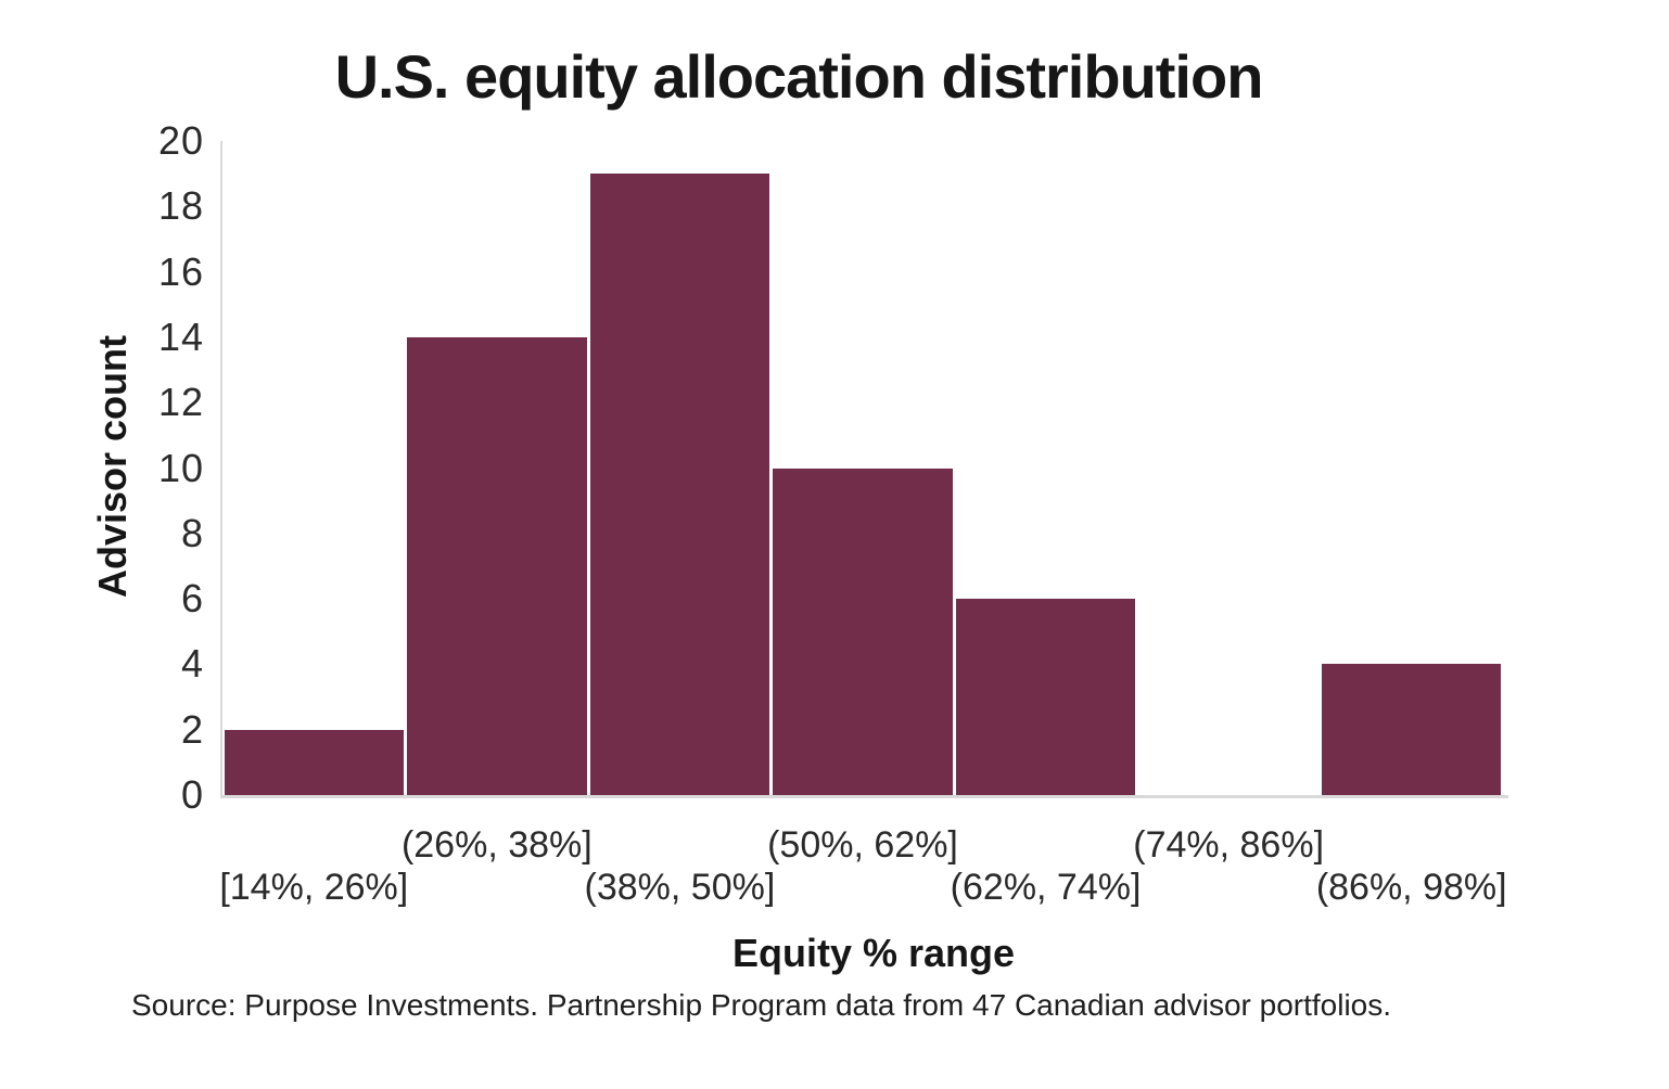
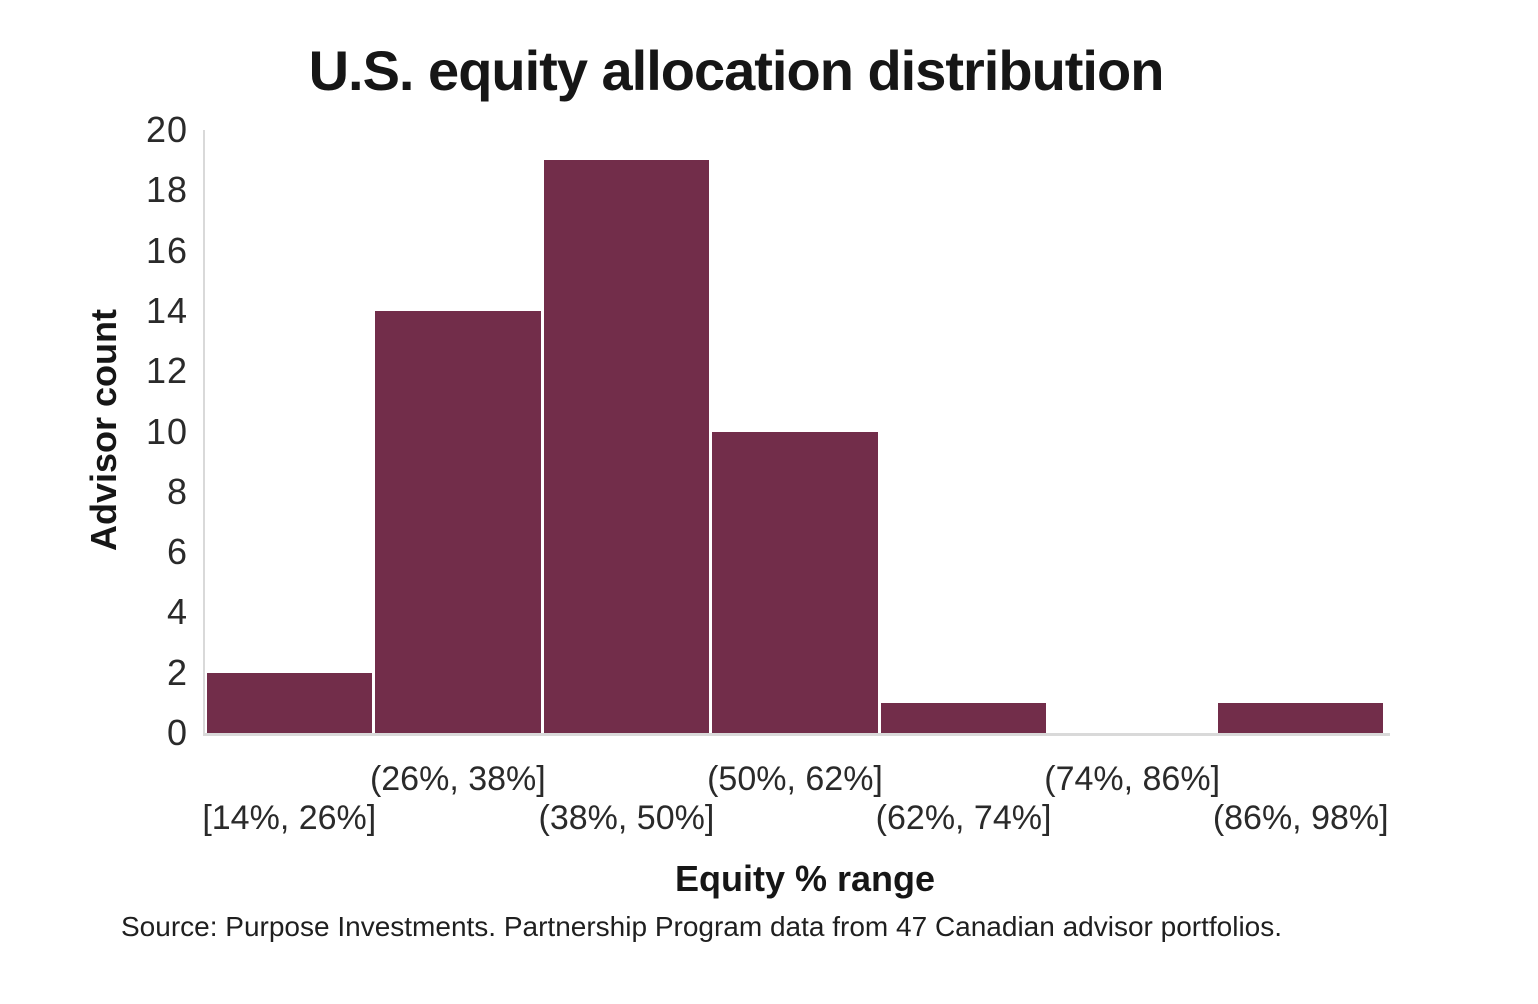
(62%, 74%]: 6 -> 1
(86%, 98%]: 4 -> 1
